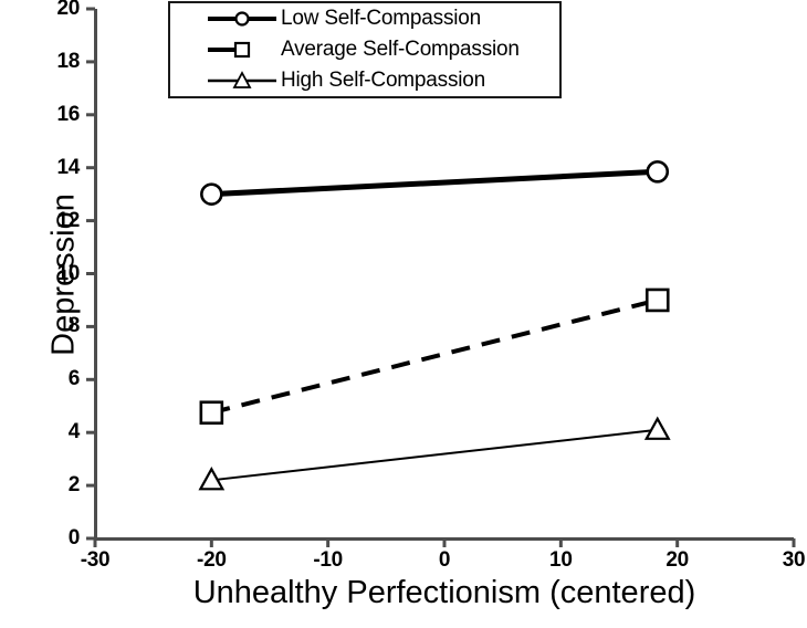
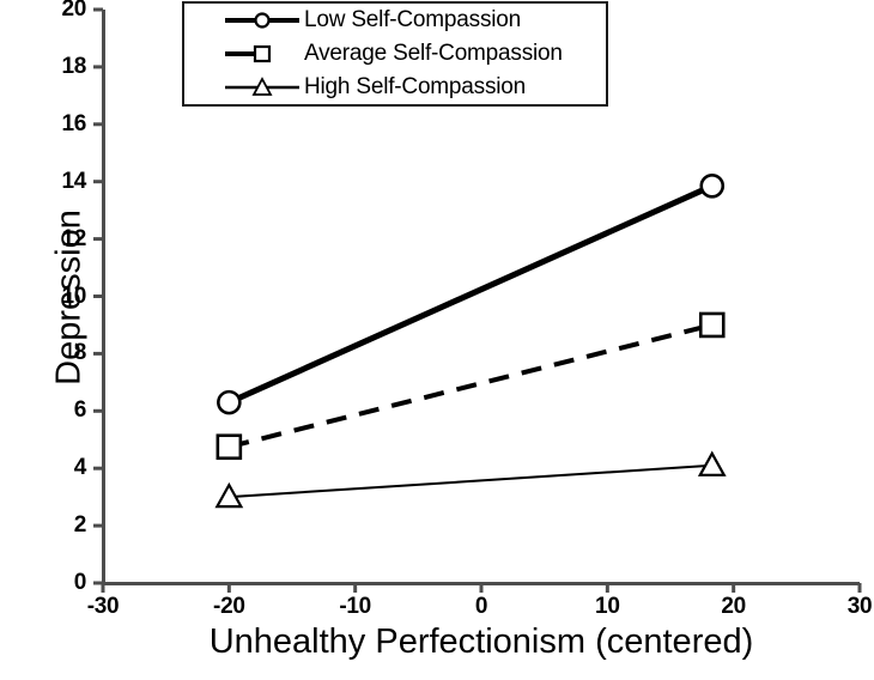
Low Self-Compassion/-20: 13.0 -> 6.3
High Self-Compassion/-20: 2.2 -> 3.0
